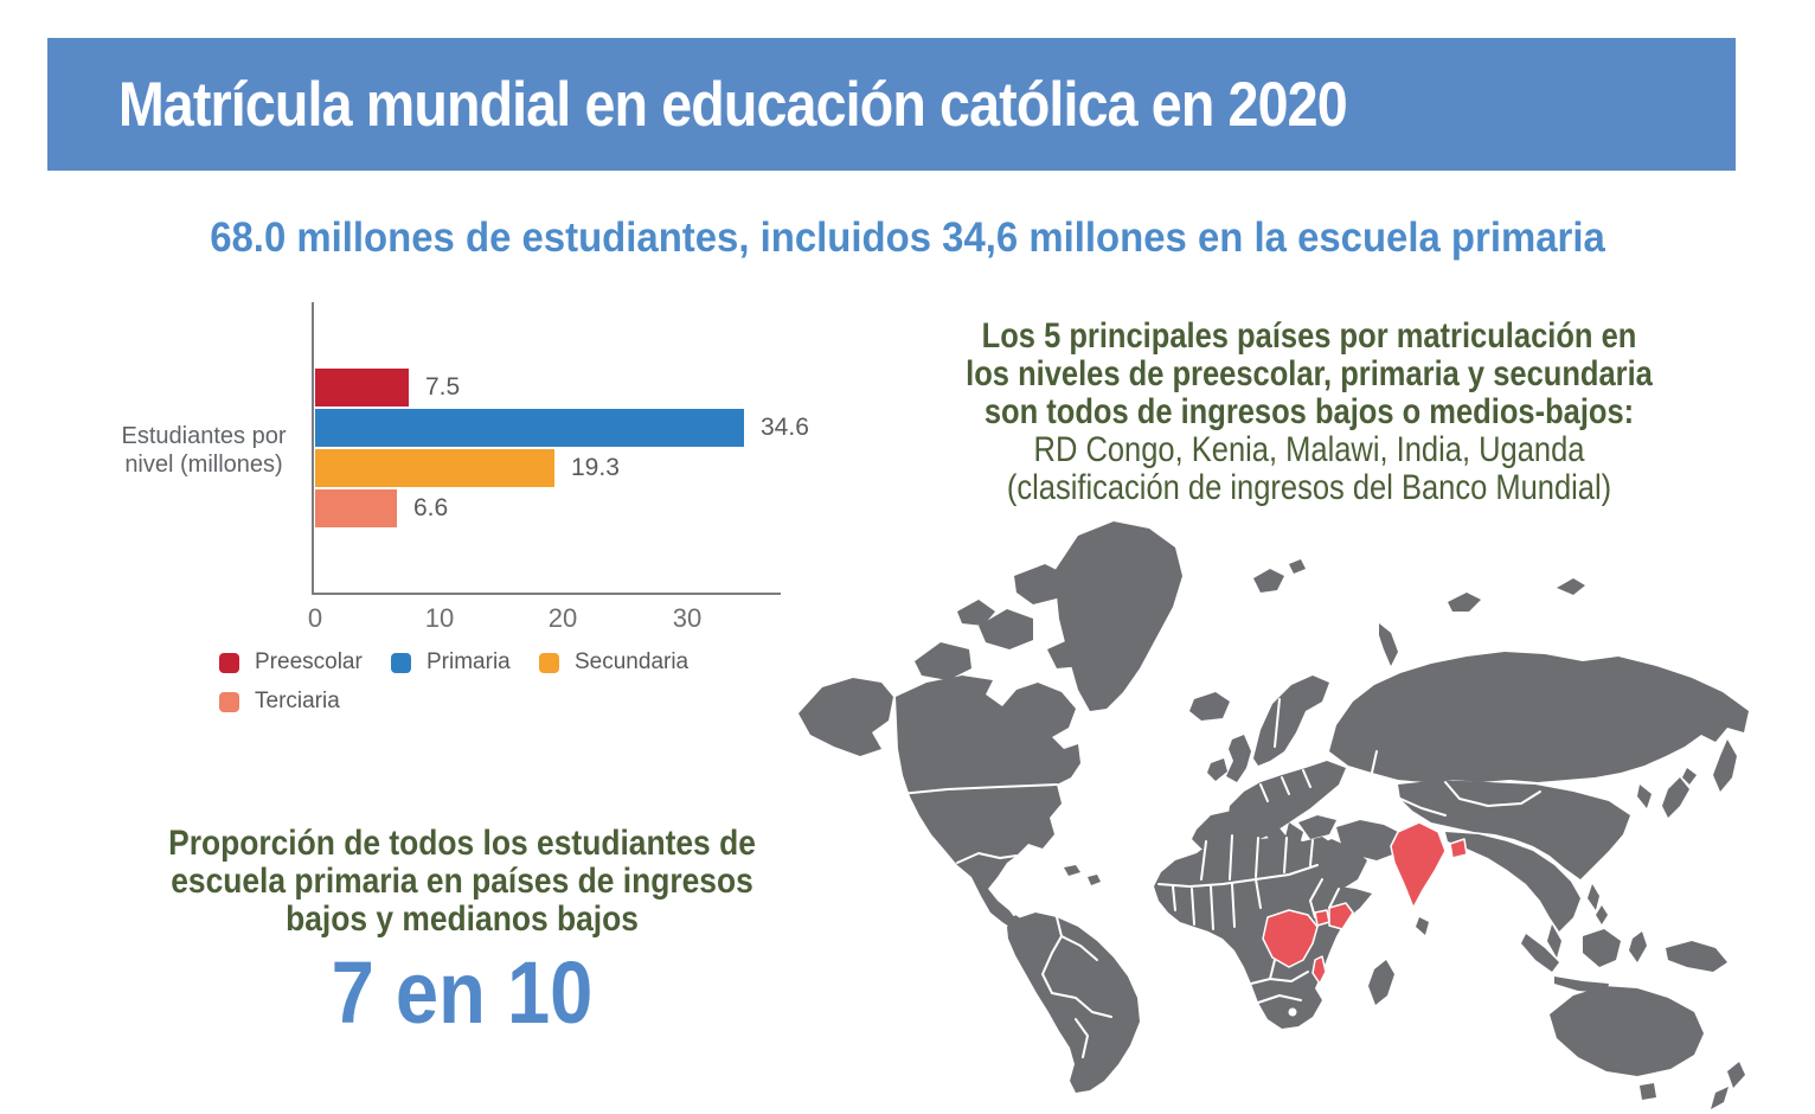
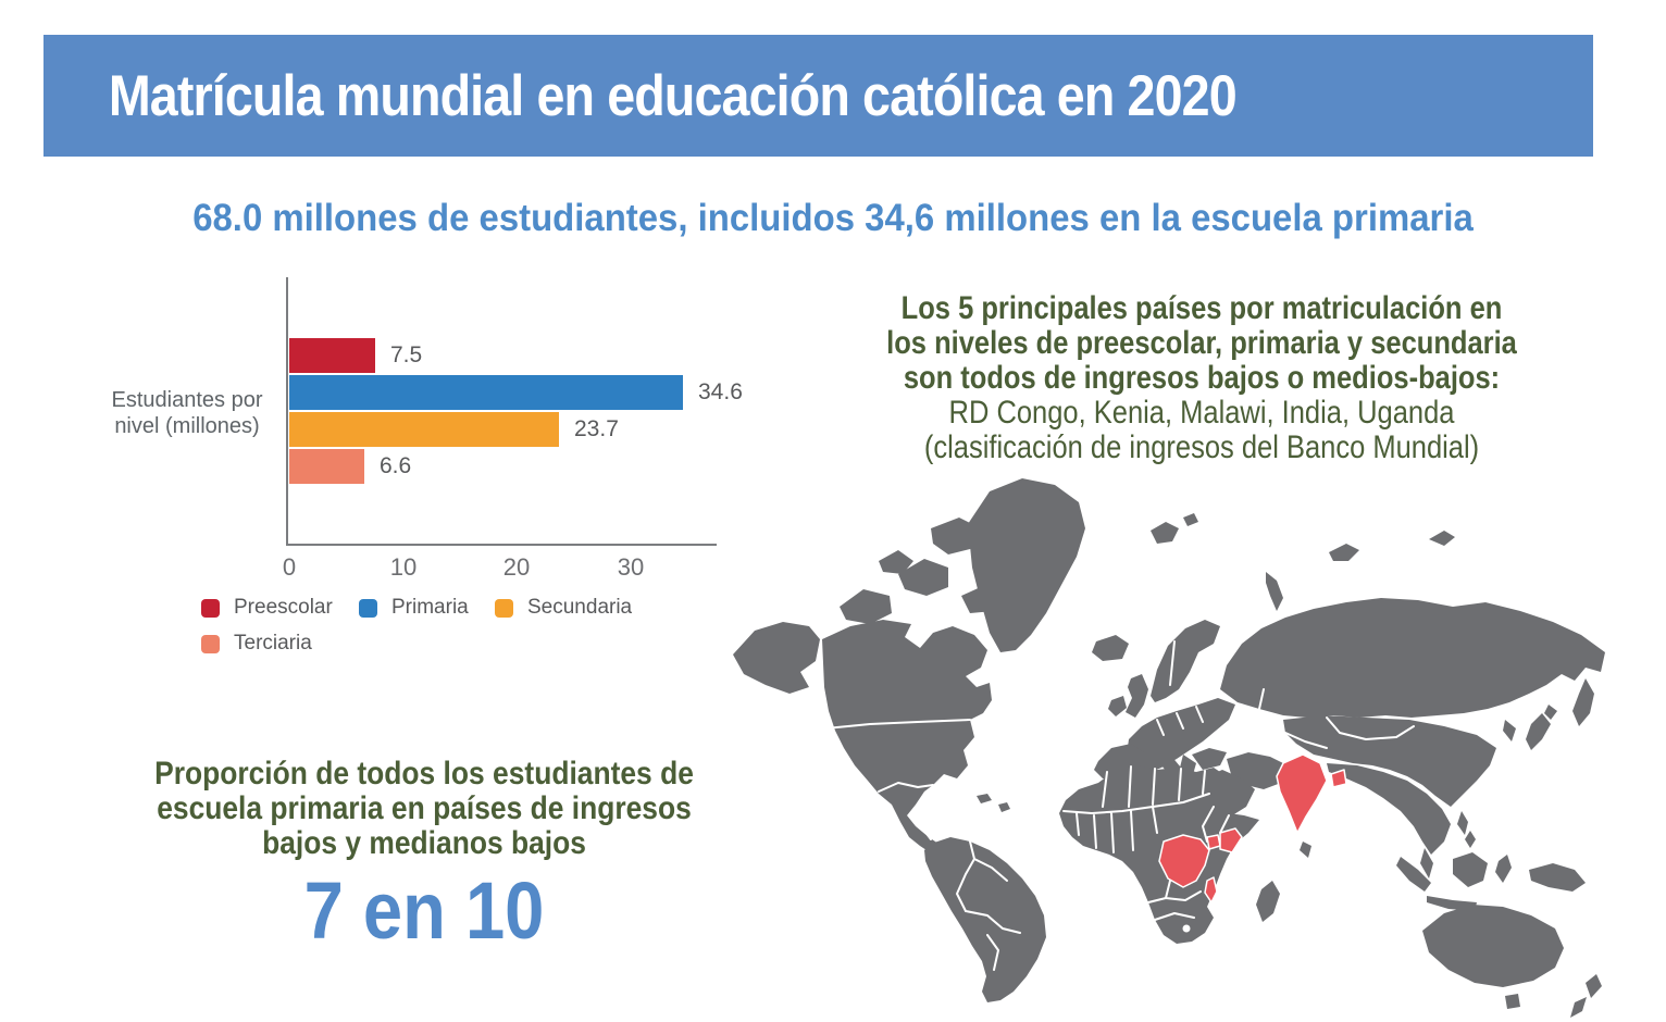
Secundaria: 19.3 -> 23.7
